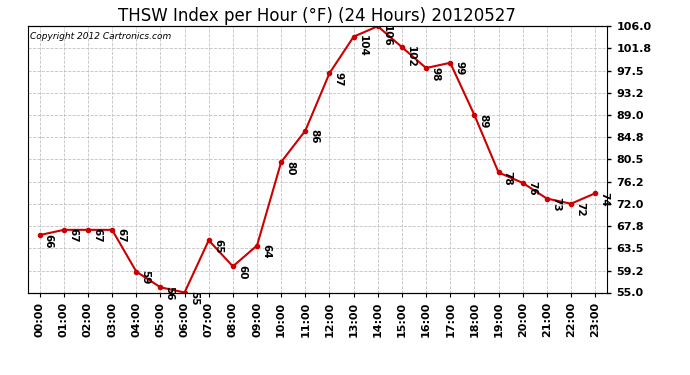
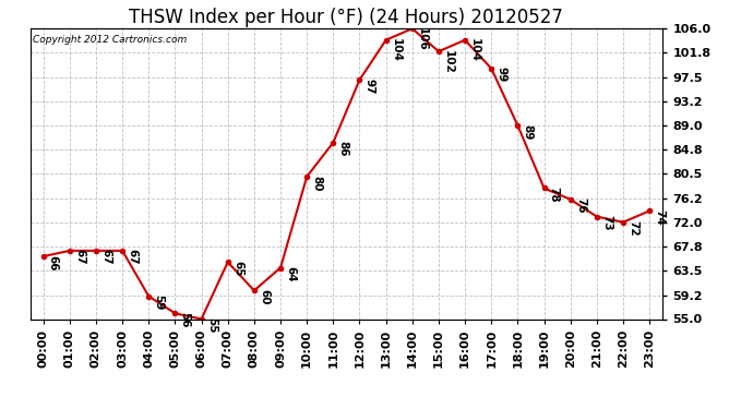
16:00: 98 -> 104
